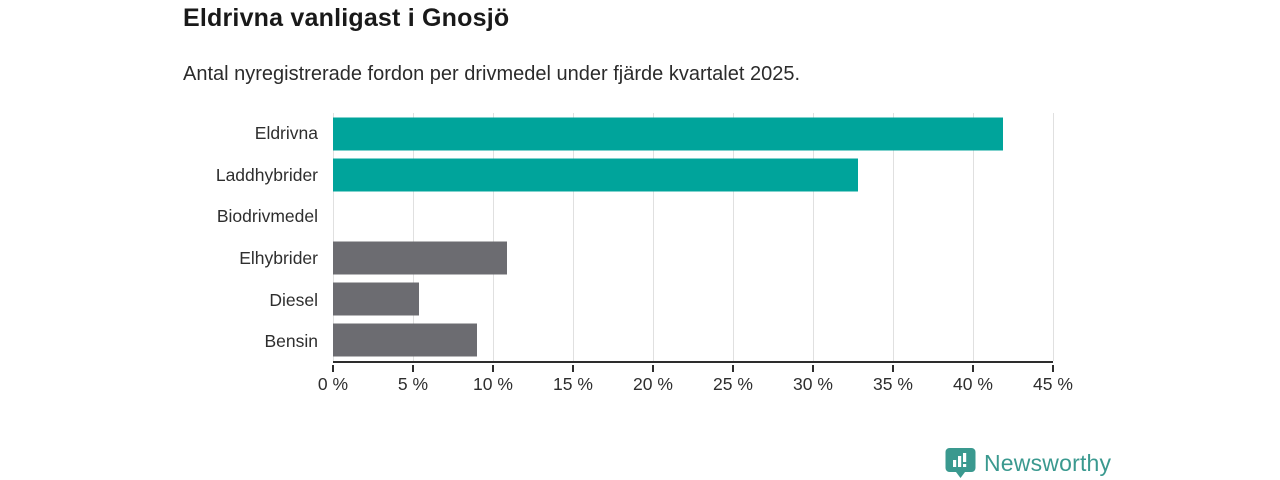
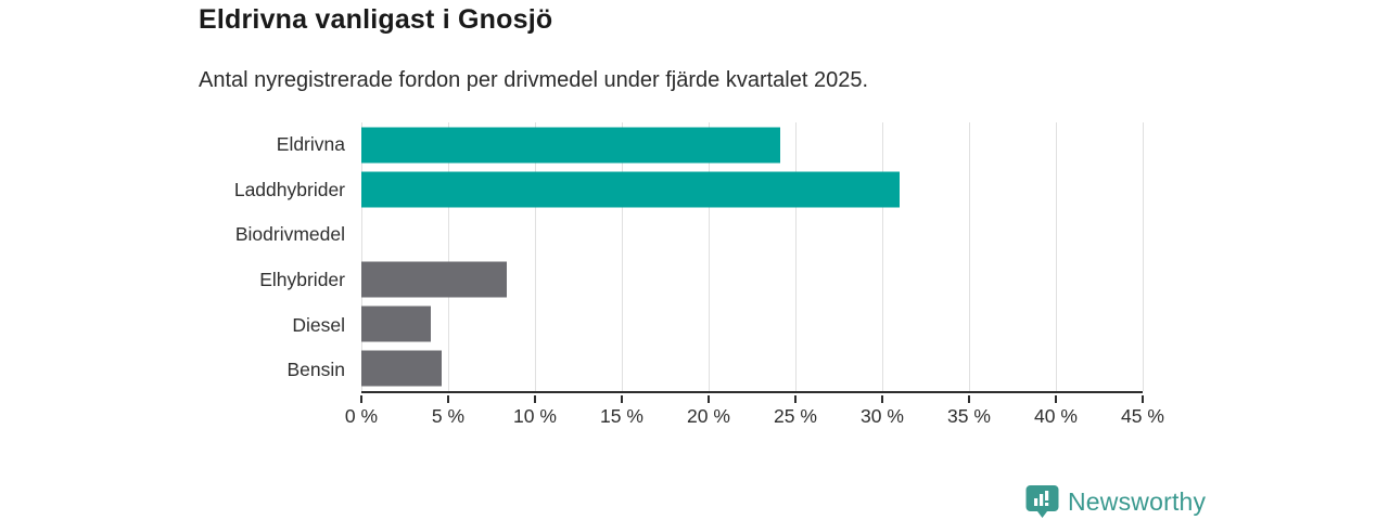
Eldrivna: 41.9% -> 24.1%
Laddhybrider: 32.8% -> 31.0%
Elhybrider: 10.9% -> 8.4%
Diesel: 5.4% -> 4.0%
Bensin: 9.0% -> 4.6%
